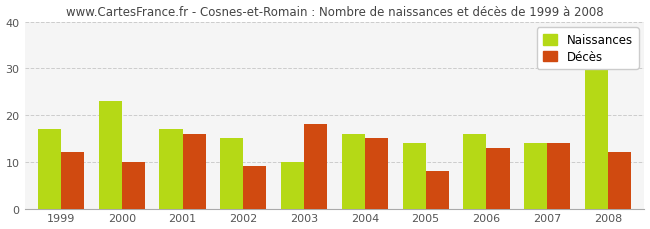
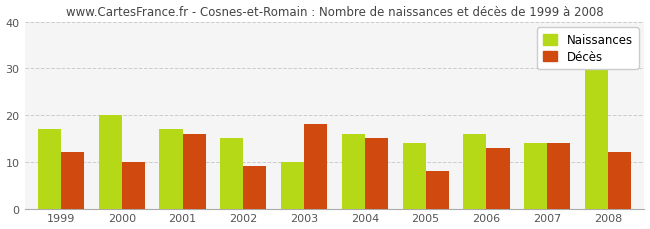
Naissances/2000: 23 -> 20
